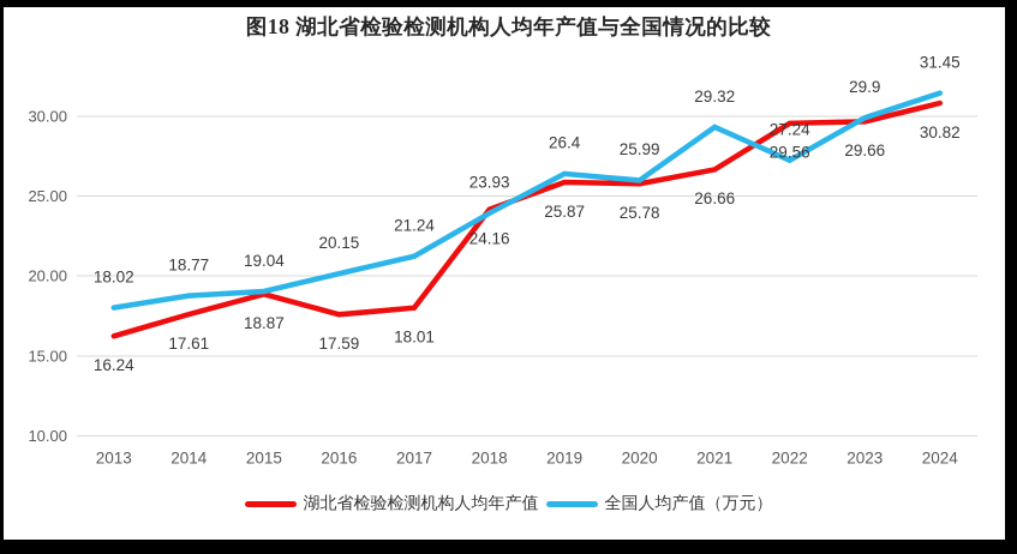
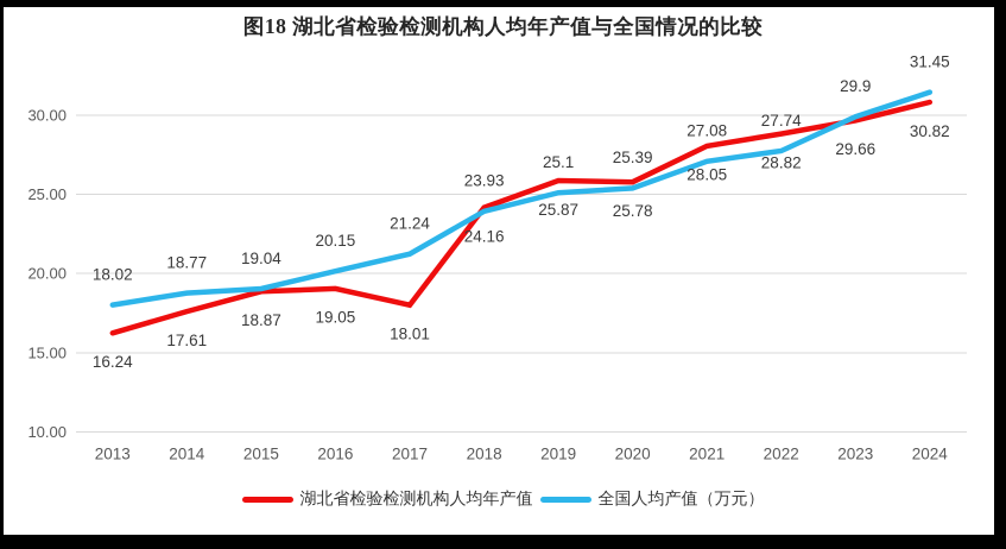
湖北省检验检测机构人均年产值/2016: 17.59 -> 19.05
全国人均产值（万元）/2019: 26.4 -> 25.1
全国人均产值（万元）/2020: 25.99 -> 25.39
湖北省检验检测机构人均年产值/2021: 26.66 -> 28.05
全国人均产值（万元）/2021: 29.32 -> 27.08
湖北省检验检测机构人均年产值/2022: 29.56 -> 28.82
全国人均产值（万元）/2022: 27.24 -> 27.74
